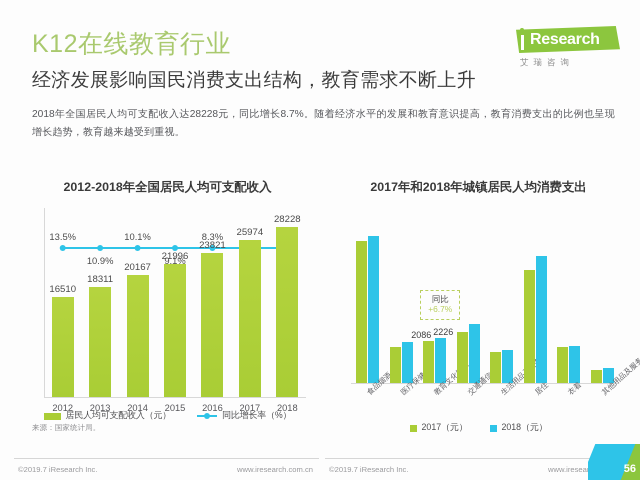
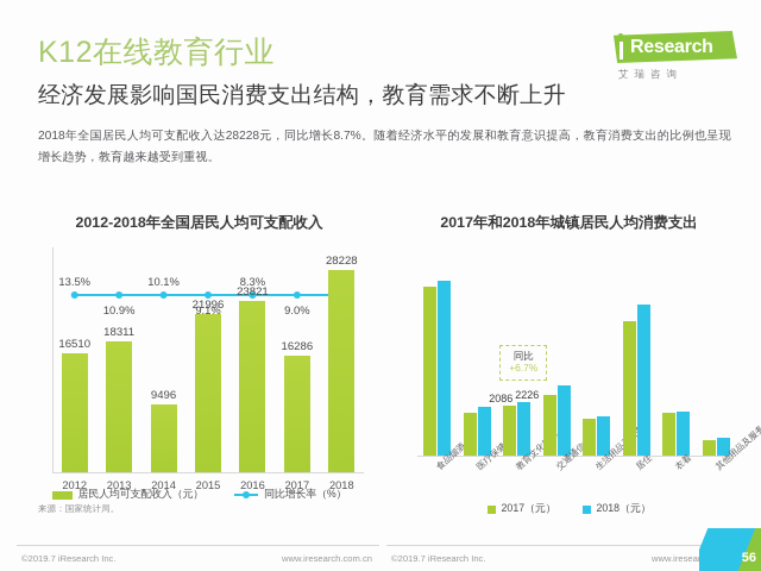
2012-2018年全国居民人均可支配收入/居民人均可支配收入（元）/2014: 20167 -> 9496
2012-2018年全国居民人均可支配收入/居民人均可支配收入（元）/2017: 25974 -> 16286
